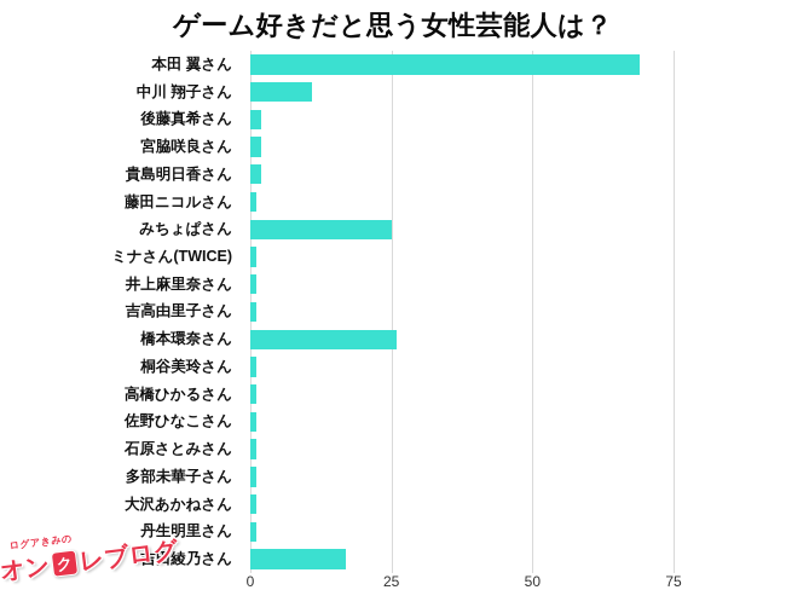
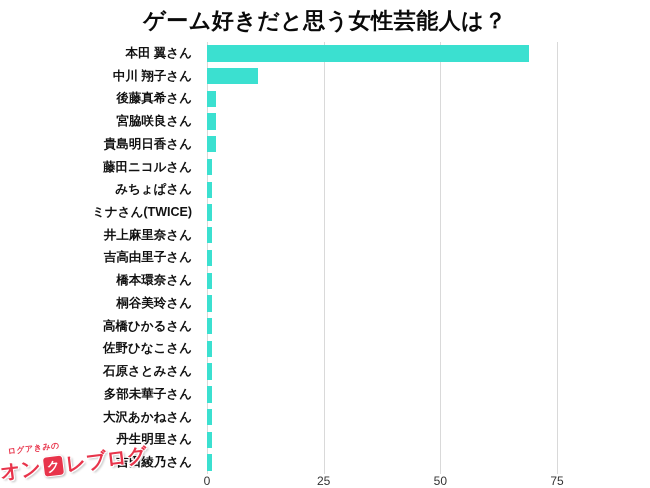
みちょぱさん: 25 -> 1
橋本環奈さん: 26 -> 1
吉田綾乃さん: 17 -> 1
